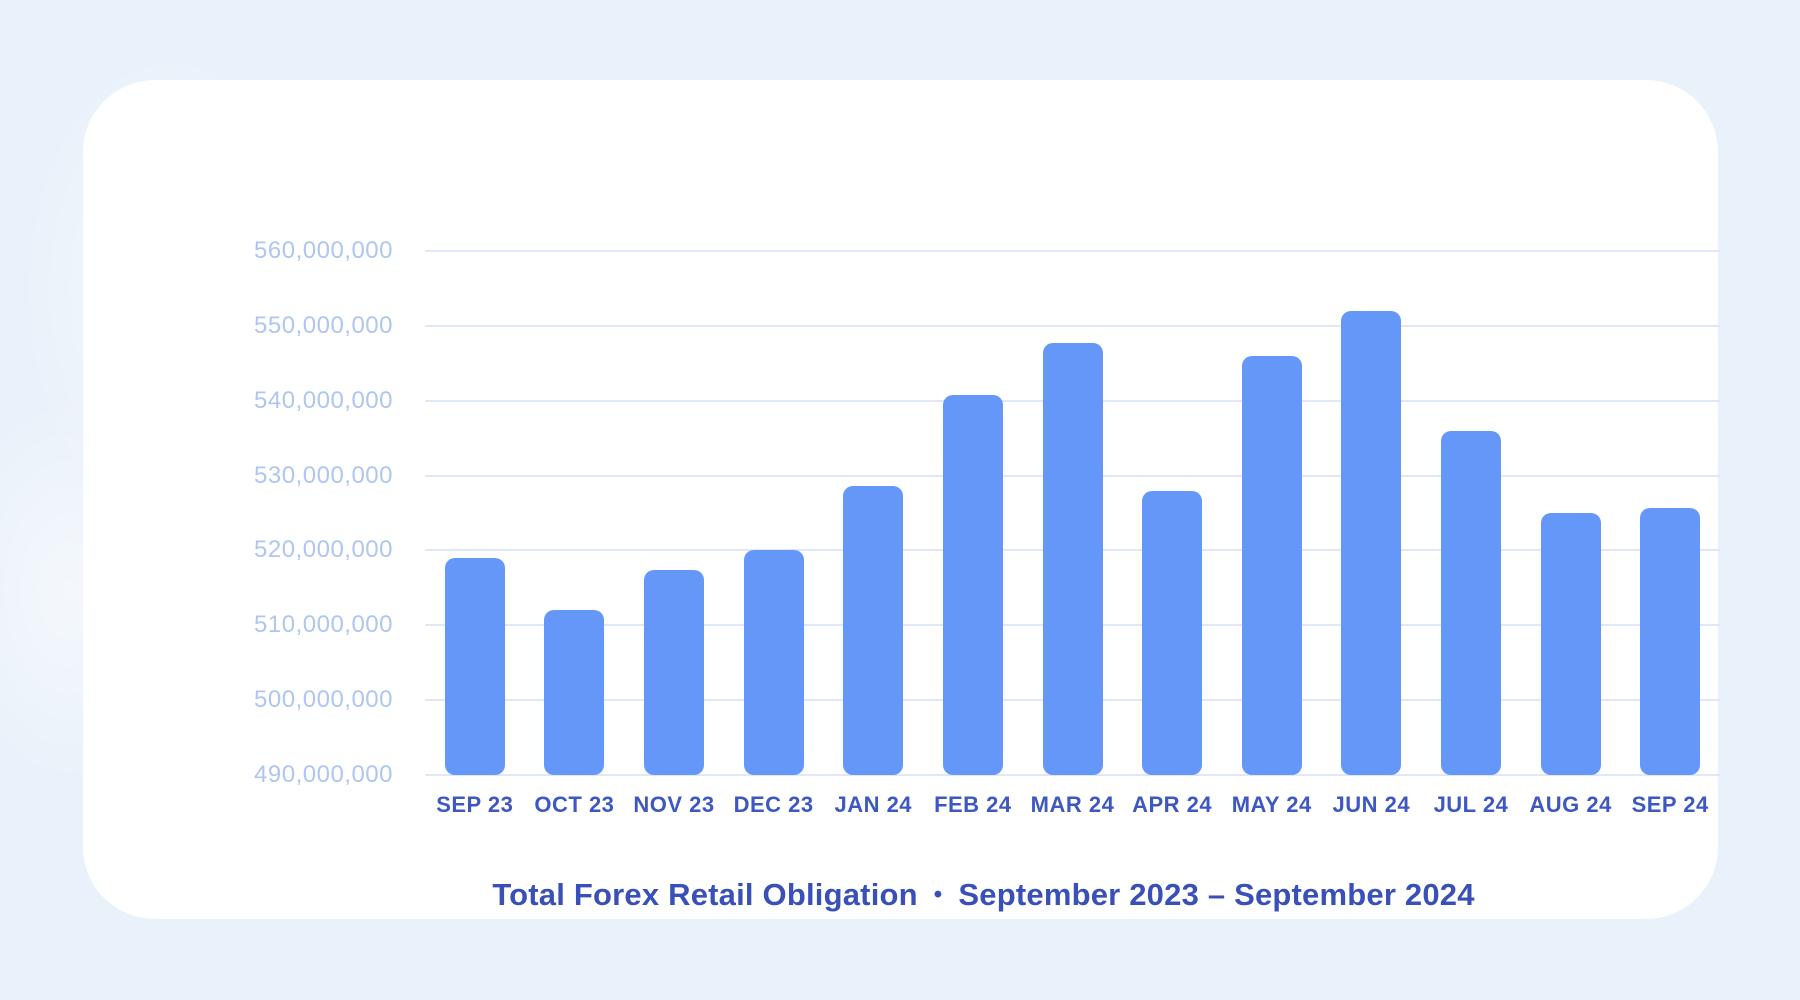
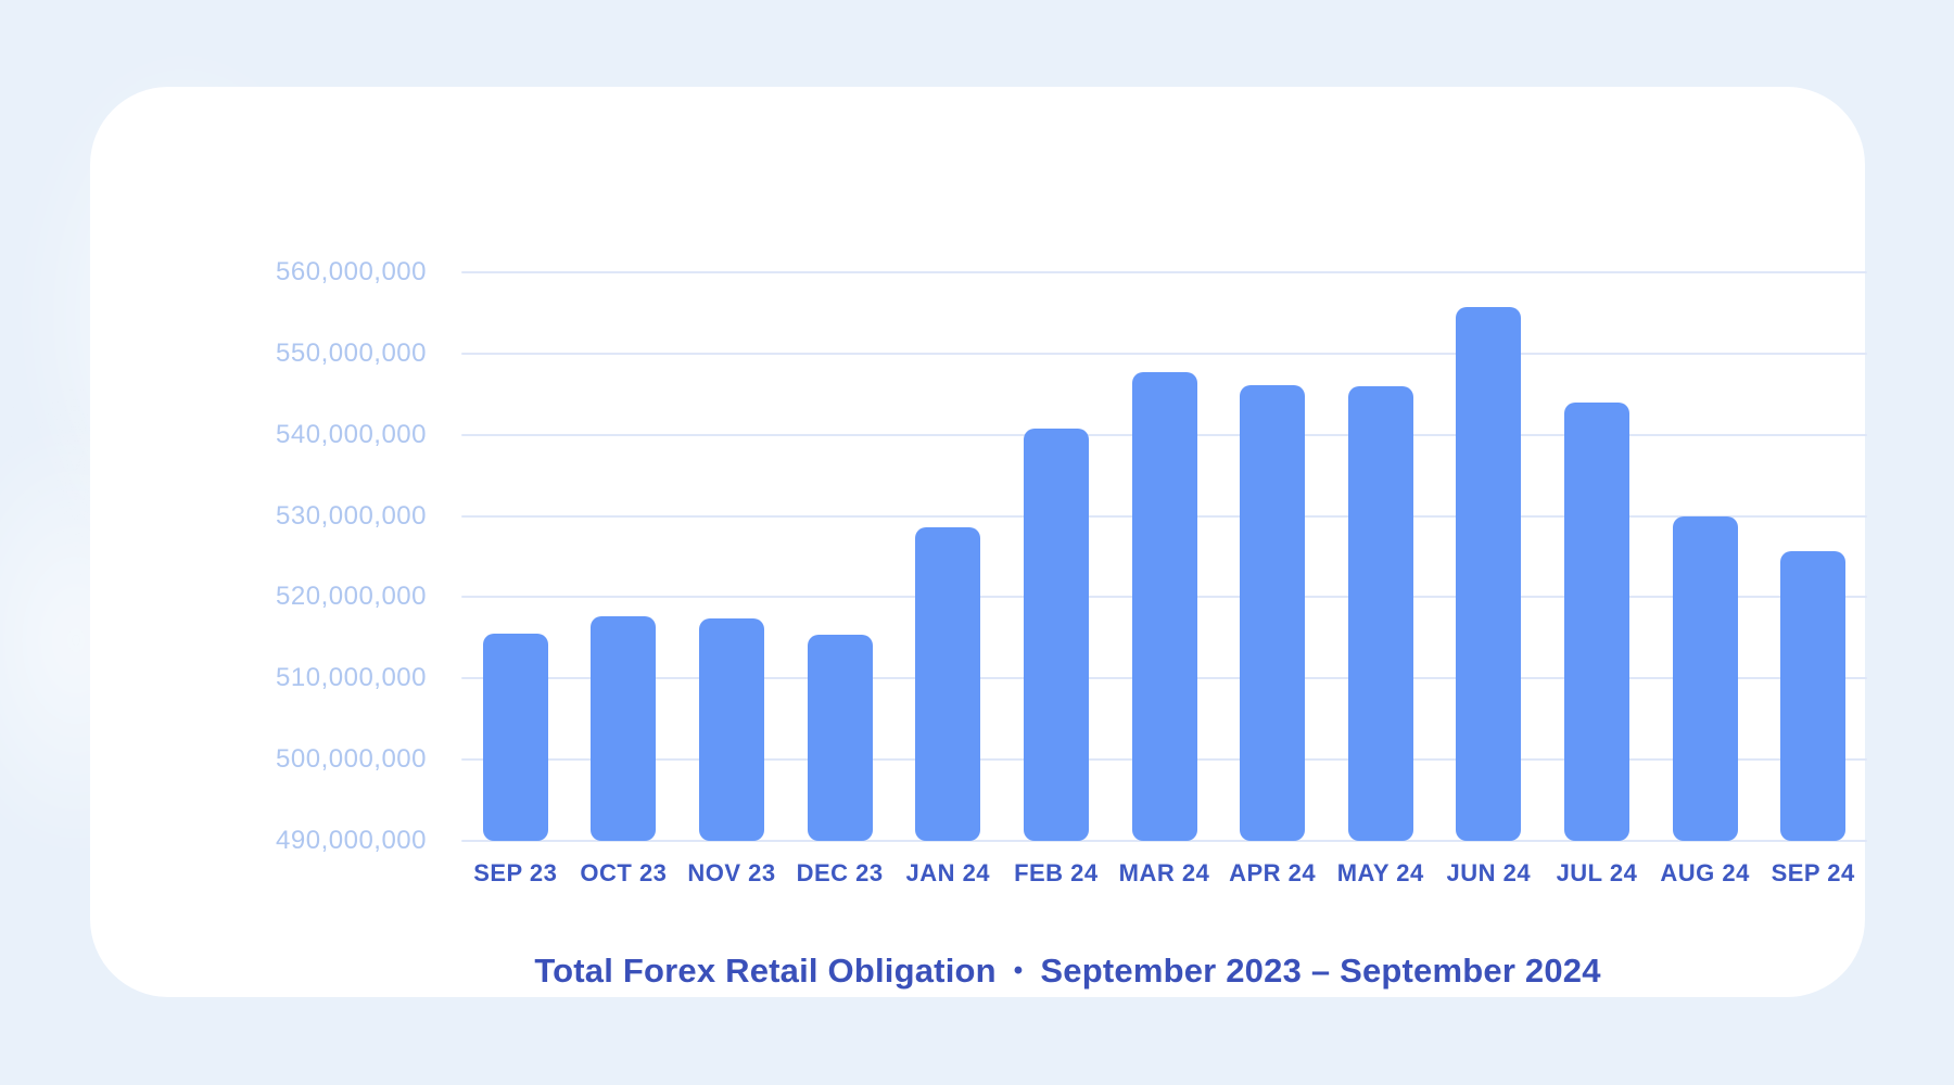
SEP 23: 519000000 -> 516000000
OCT 23: 512000000 -> 518000000
DEC 23: 520000000 -> 515000000
APR 24: 528000000 -> 546000000
JUN 24: 552000000 -> 556000000
JUL 24: 536000000 -> 544000000
AUG 24: 525000000 -> 530000000
